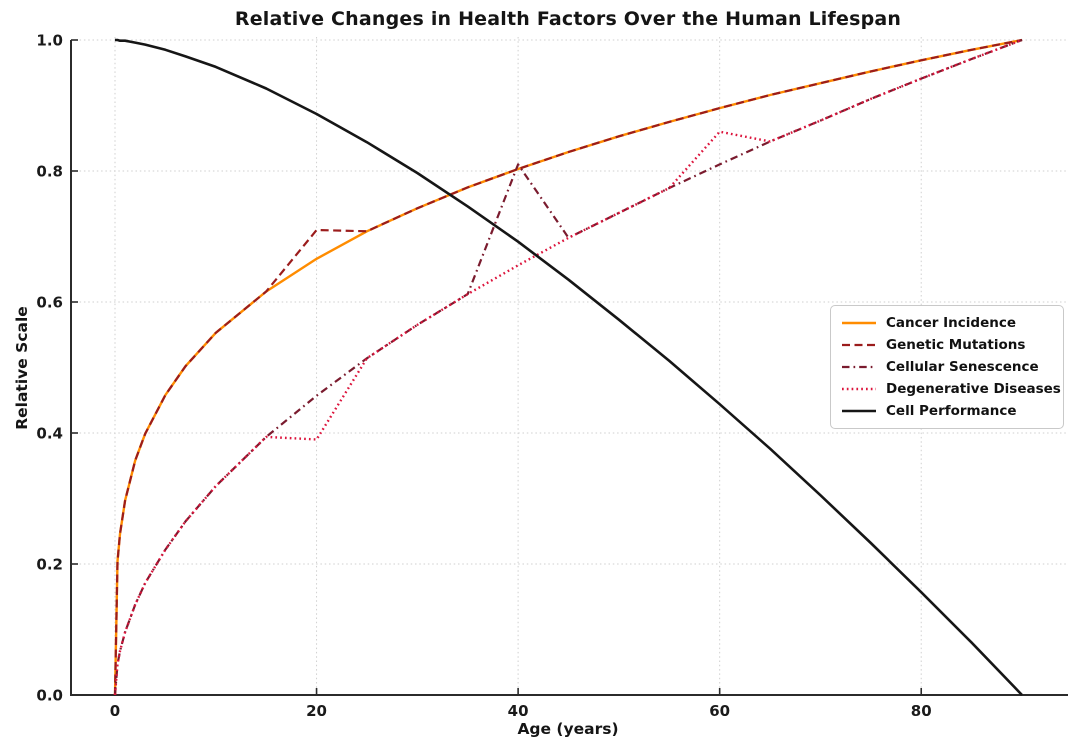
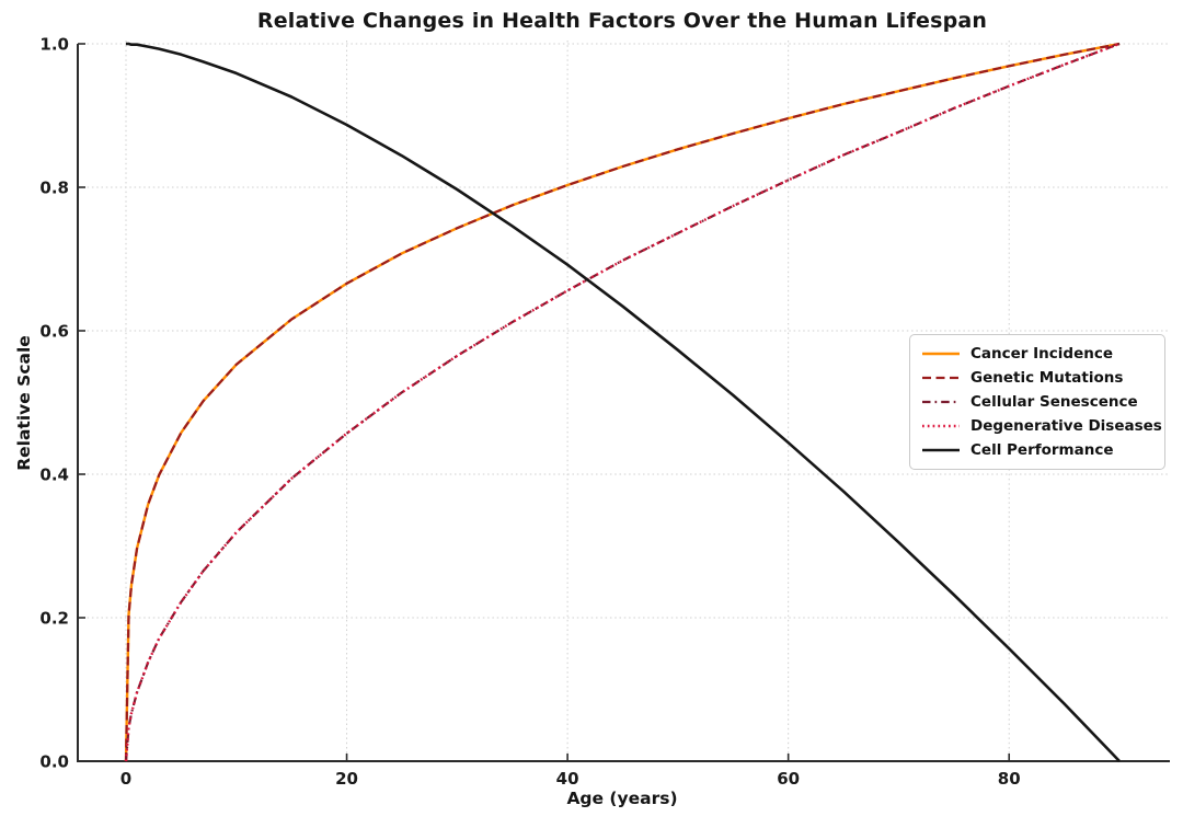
Genetic Mutations/20: 0.71 -> 0.67
Degenerative Diseases/20: 0.39 -> 0.46
Cellular Senescence/40: 0.81 -> 0.66
Degenerative Diseases/60: 0.86 -> 0.81
